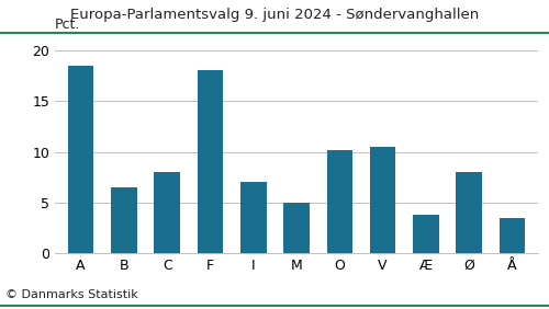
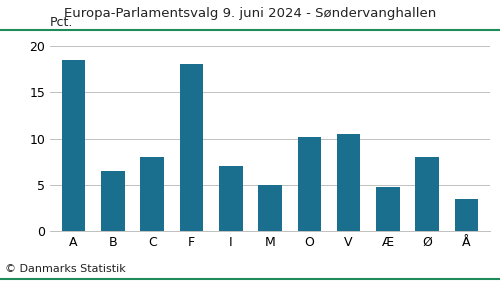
Æ: 3.8 -> 4.8
